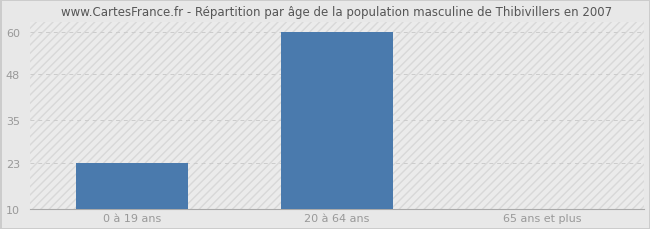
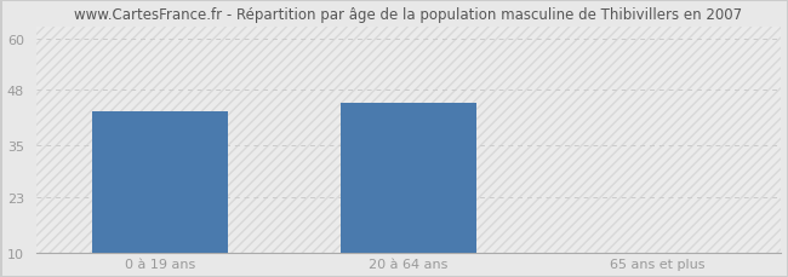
0 à 19 ans: 23 -> 43
20 à 64 ans: 60 -> 45
